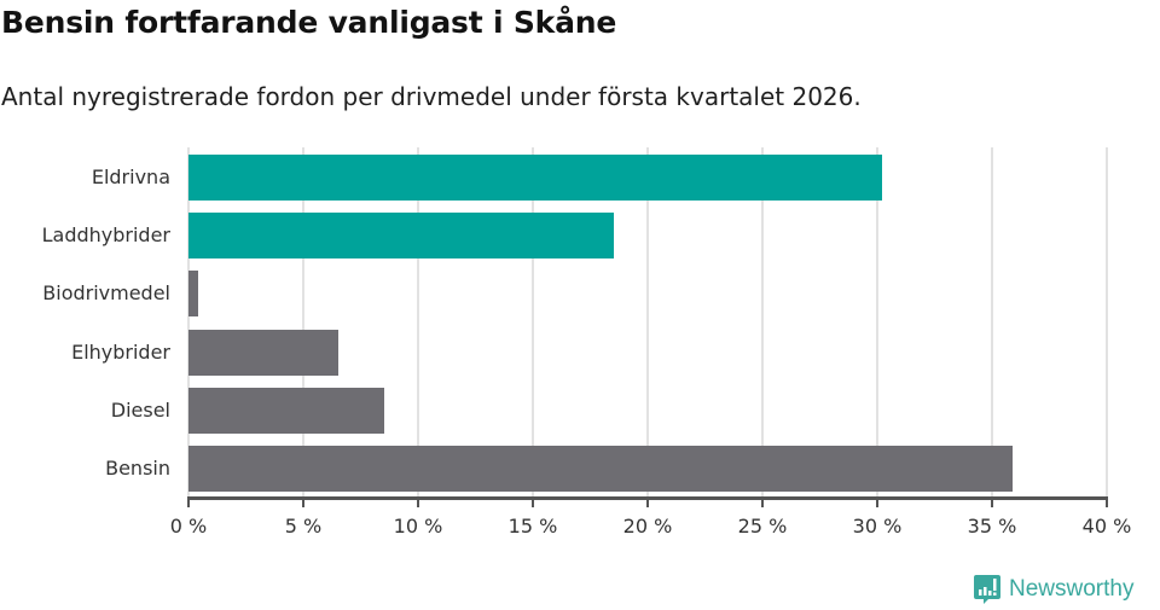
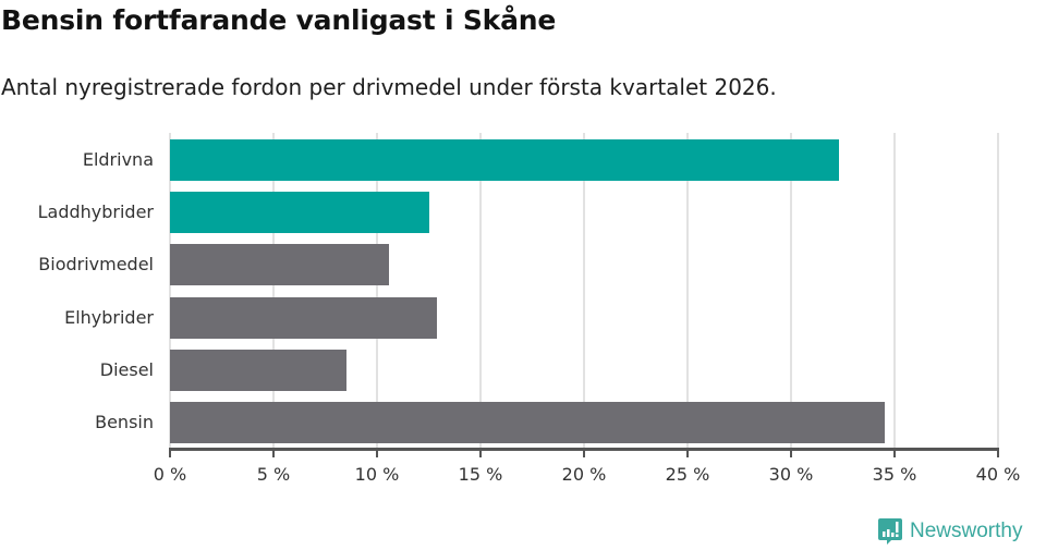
Eldrivna: 30.2% -> 32.3%
Laddhybrider: 18.5% -> 12.5%
Biodrivmedel: 0.4% -> 10.6%
Elhybrider: 6.5% -> 12.9%
Bensin: 35.9% -> 34.5%
